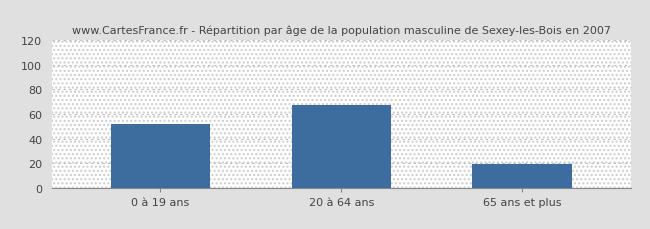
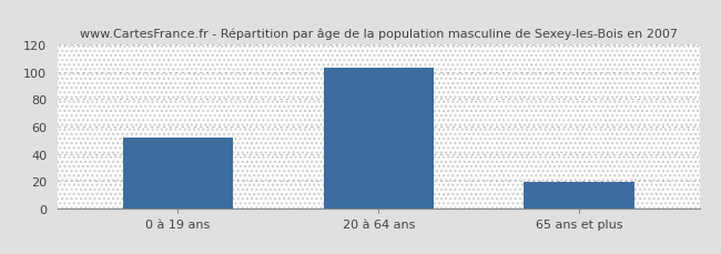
20 à 64 ans: 67 -> 103
